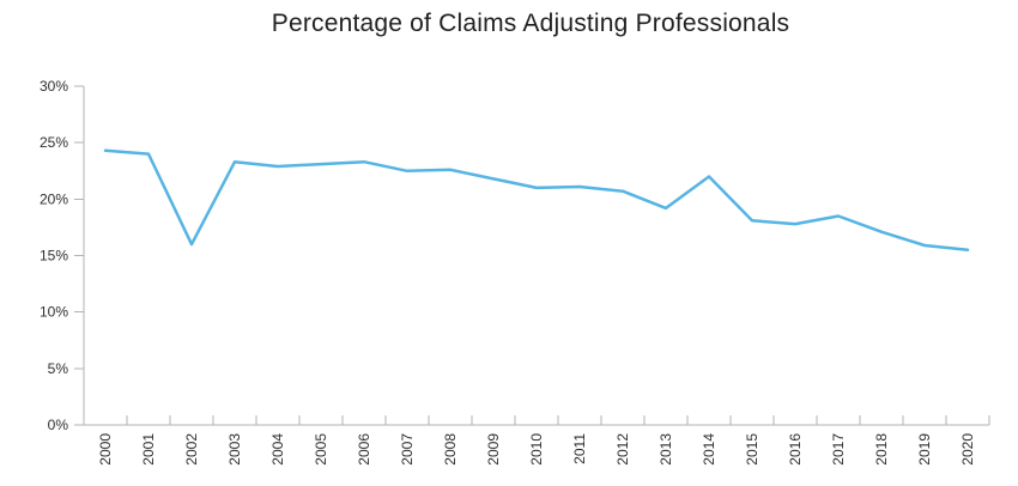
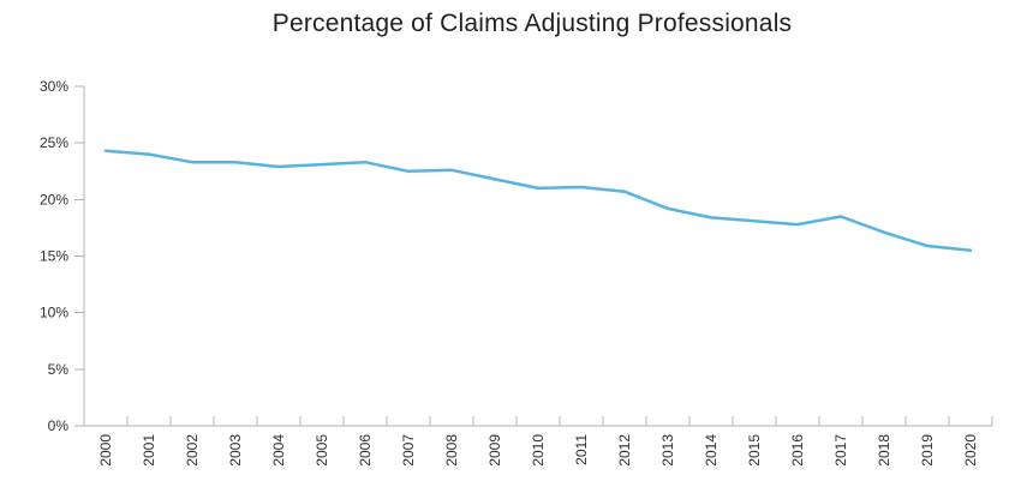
2002: 16% -> 23%
2014: 22% -> 18%
